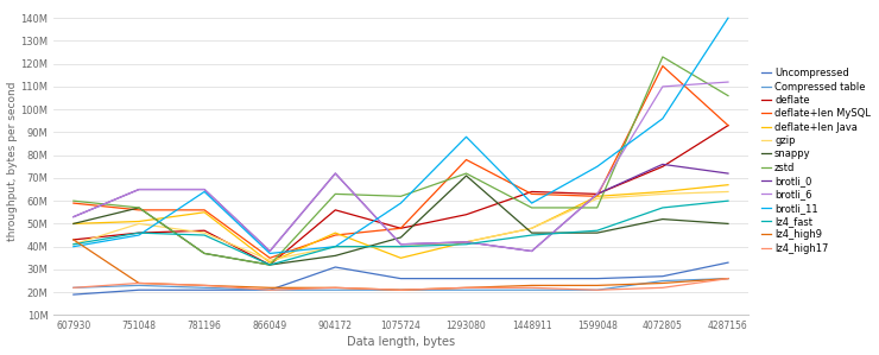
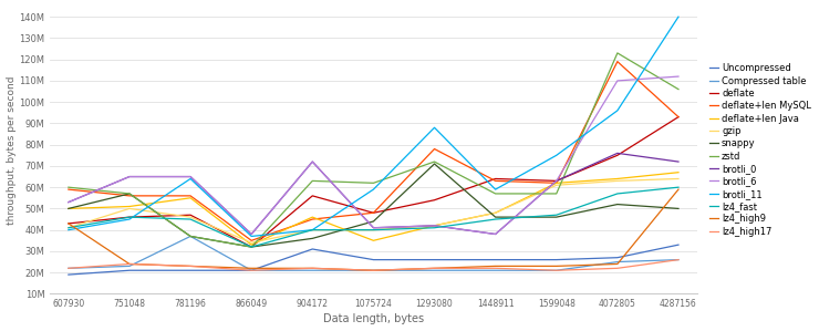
Compressed table/781196: 22M -> 37M
lz4_high9/4287156: 26M -> 59M
